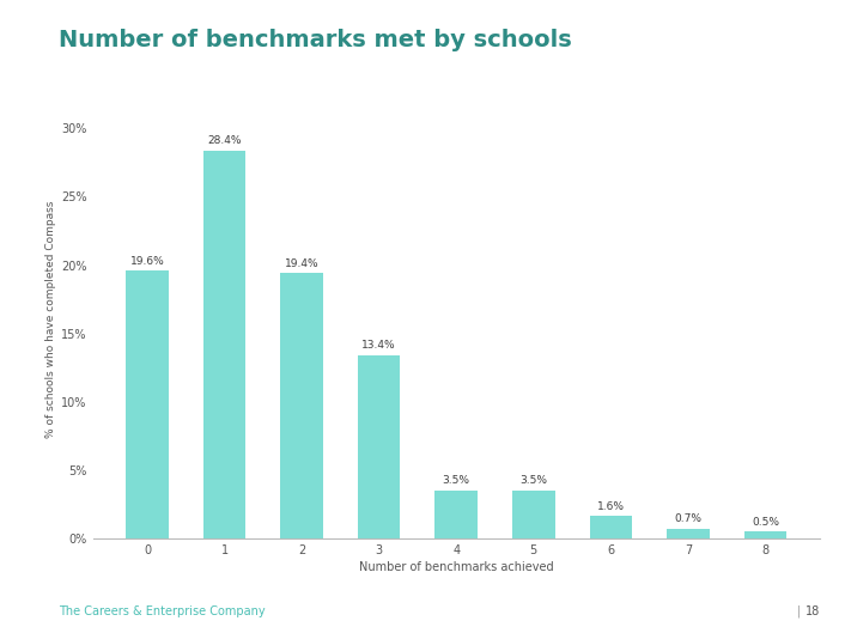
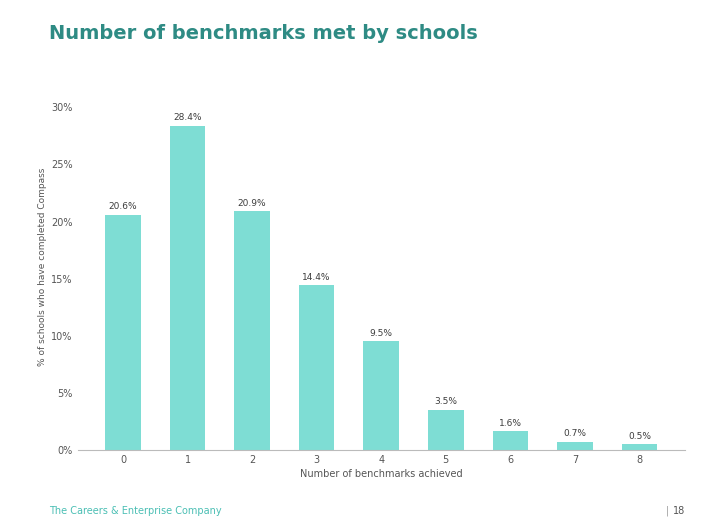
0: 19.6% -> 20.6%
2: 19.4% -> 20.9%
3: 13.4% -> 14.4%
4: 3.5% -> 9.5%
